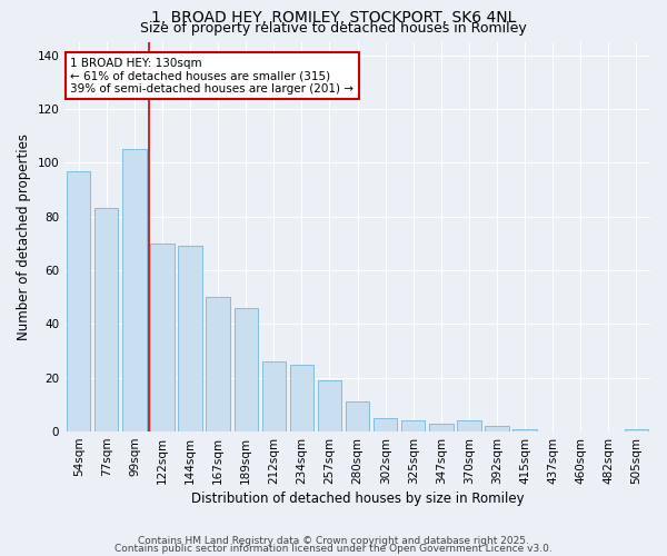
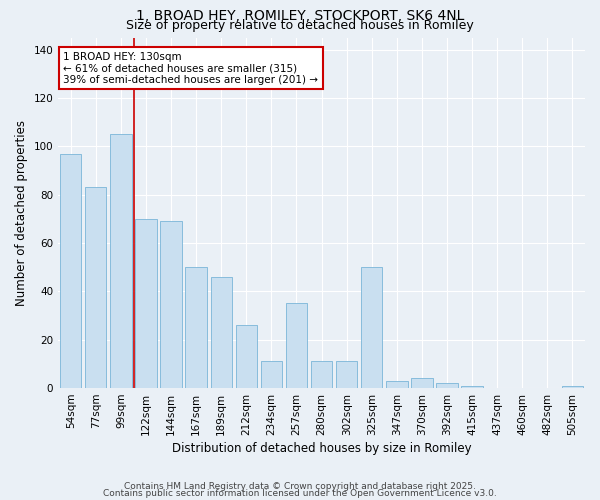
234sqm: 25 -> 11
257sqm: 19 -> 35
302sqm: 5 -> 11
325sqm: 4 -> 50
